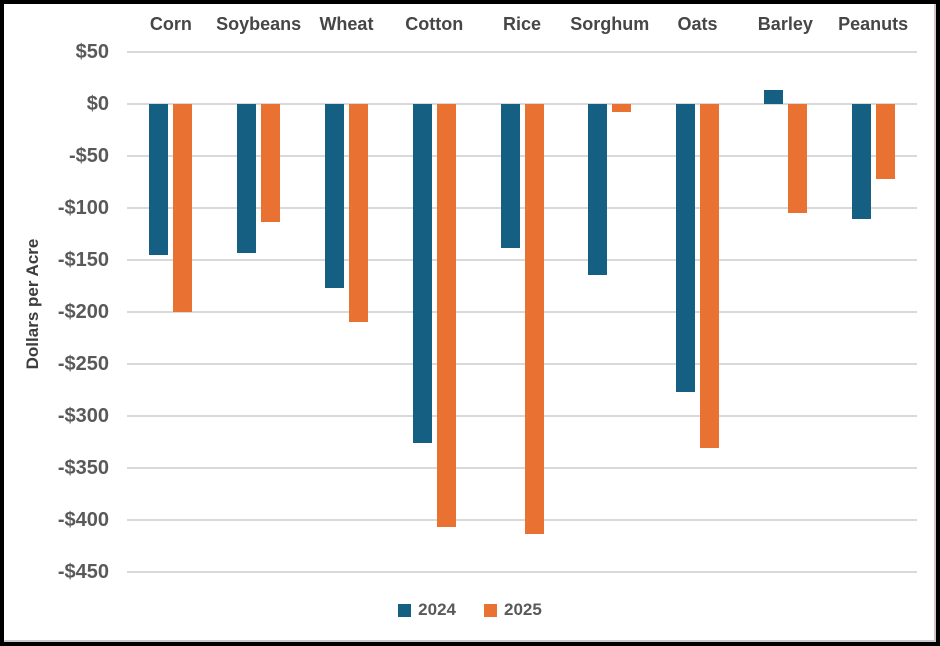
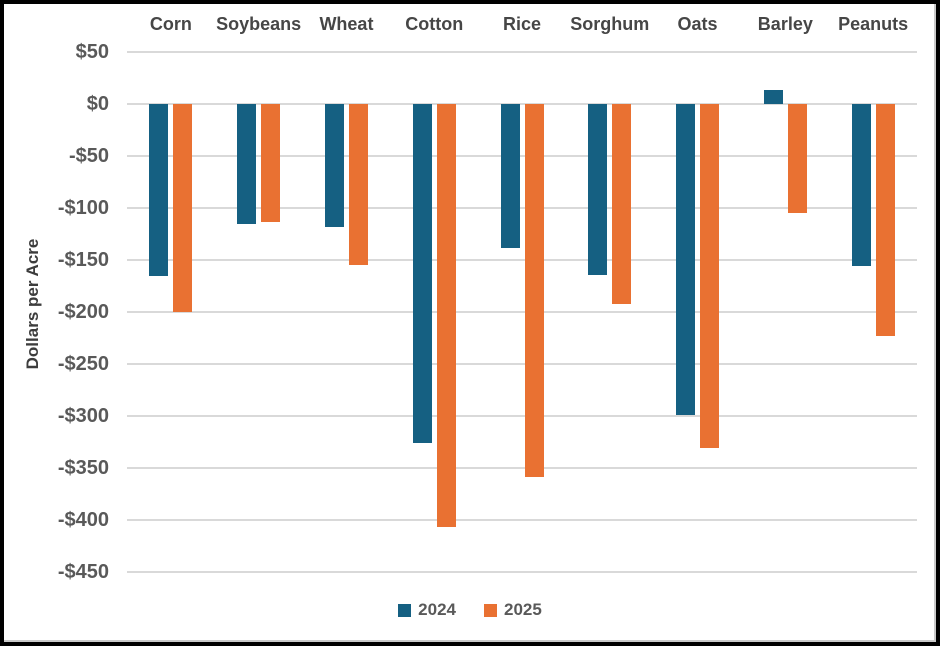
2024/Corn: -$145 -> -$165
2024/Soybeans: -$143 -> -$115
2024/Wheat: -$177 -> -$118
2025/Wheat: -$210 -> -$155
2025/Rice: -$413 -> -$359
2025/Sorghum: -$8 -> -$192
2024/Oats: -$277 -> -$299
2024/Peanuts: -$111 -> -$156
2025/Peanuts: -$72 -> -$223
